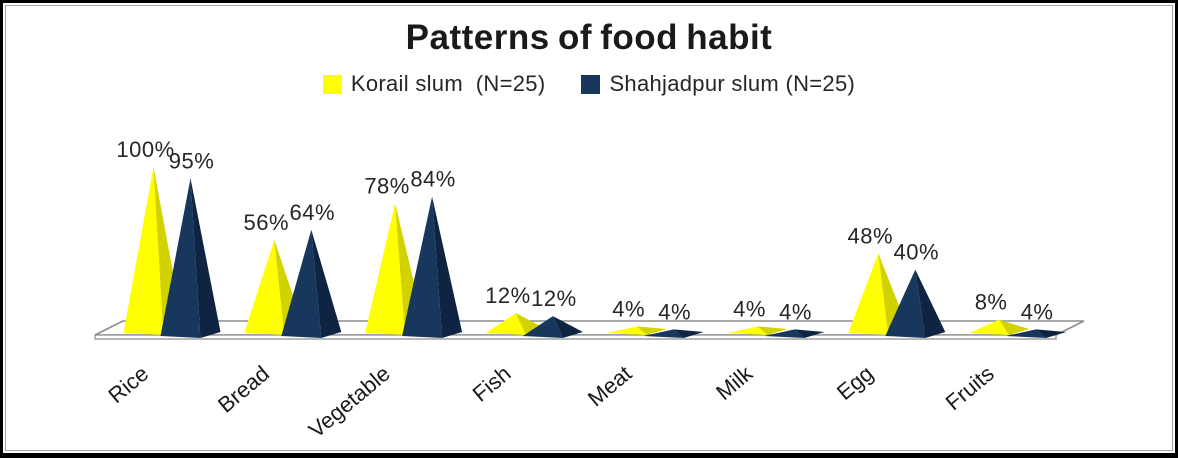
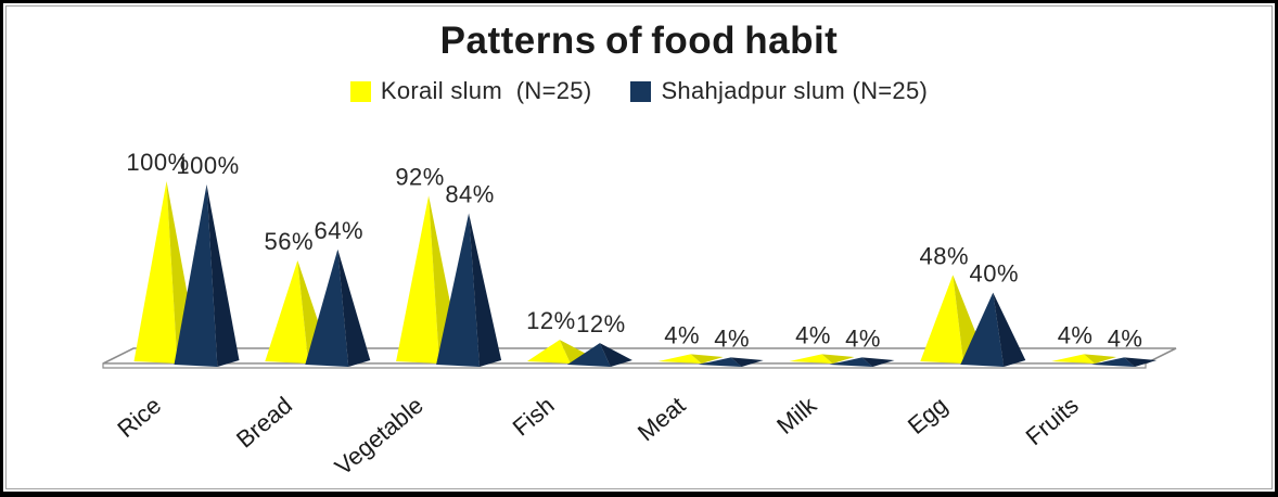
Shahjadpur slum (N=25)/Rice: 95% -> 100%
Korail slum (N=25)/Vegetable: 78% -> 92%
Korail slum (N=25)/Fruits: 8% -> 4%
